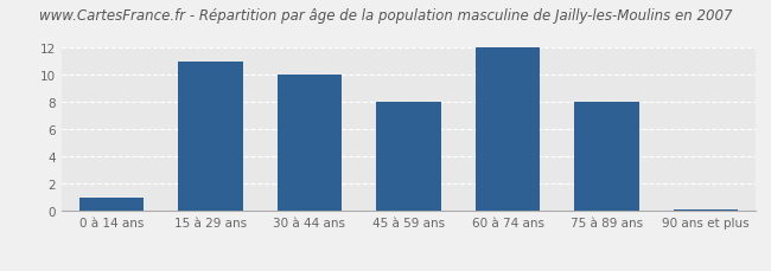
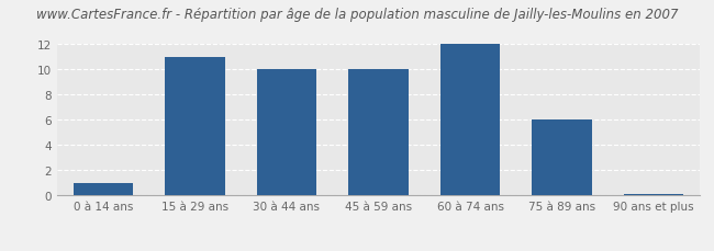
45 à 59 ans: 8.0 -> 10.0
75 à 89 ans: 8.0 -> 6.0
